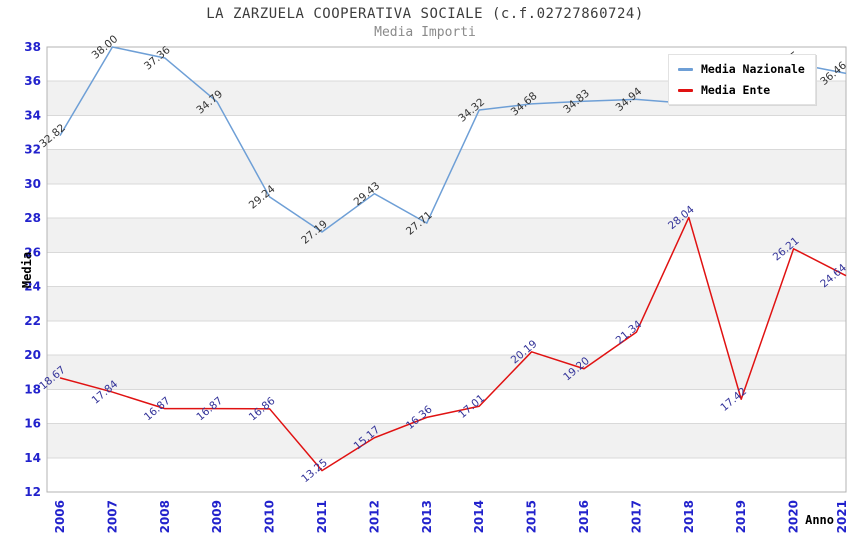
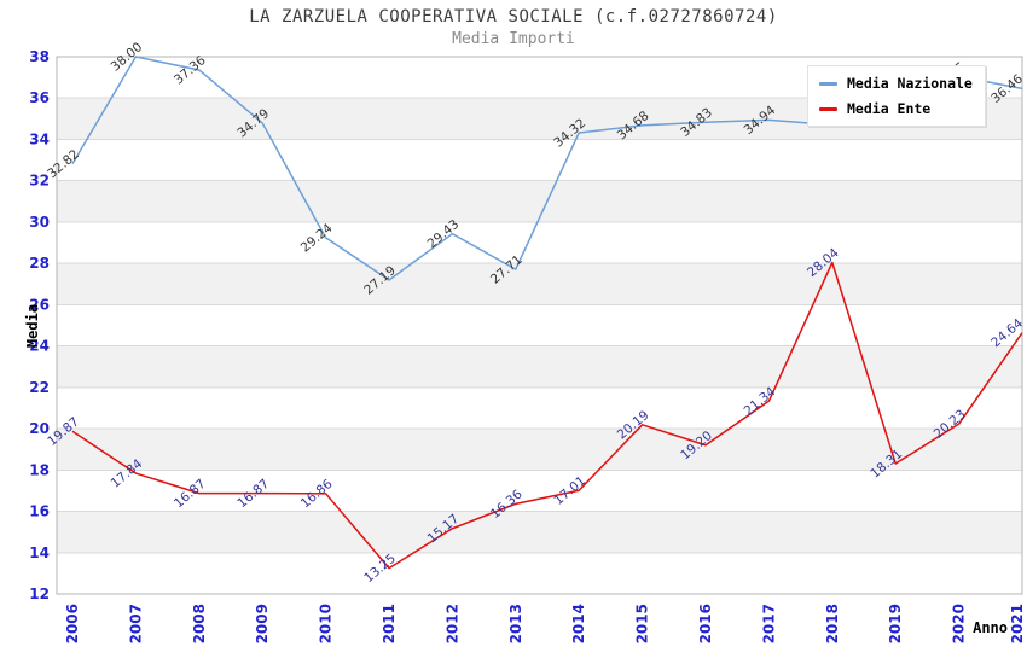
Media Ente/2006: 18.67 -> 19.87
Media Ente/2019: 17.42 -> 18.31
Media Ente/2020: 26.21 -> 20.23
